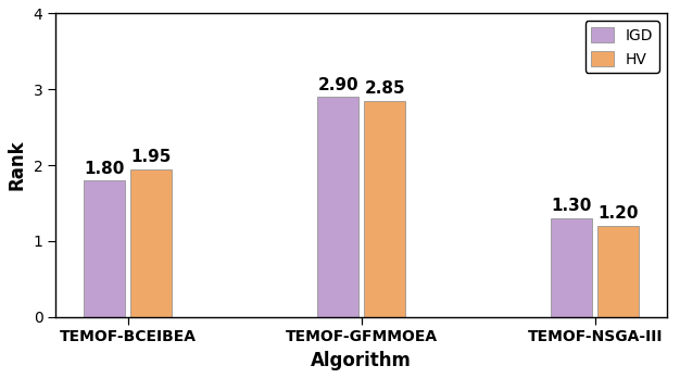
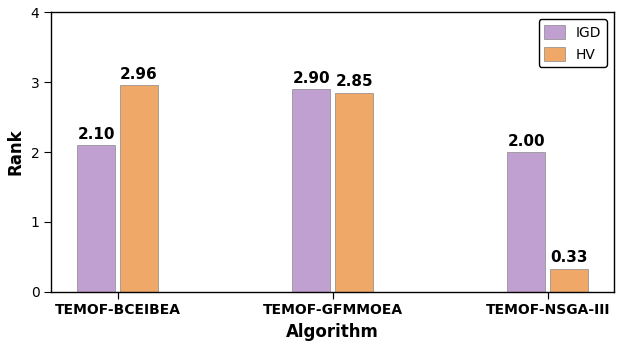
IGD/TEMOF-BCEIBEA: 1.80 -> 2.10
HV/TEMOF-BCEIBEA: 1.95 -> 2.96
IGD/TEMOF-NSGA-III: 1.30 -> 2.00
HV/TEMOF-NSGA-III: 1.20 -> 0.33
